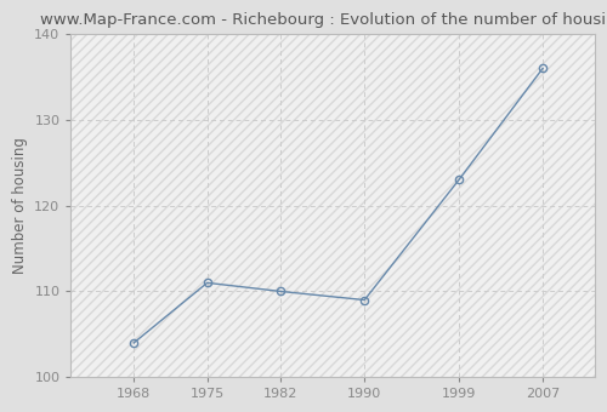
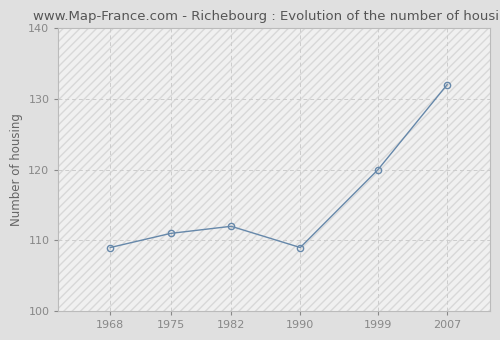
1968: 104 -> 109
1982: 110 -> 112
1999: 123 -> 120
2007: 136 -> 132
